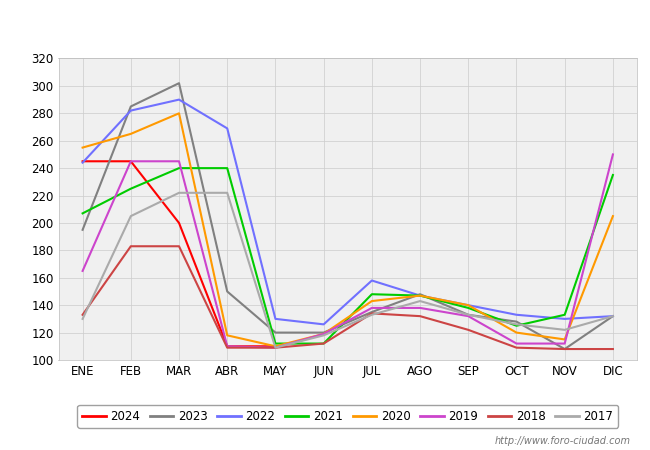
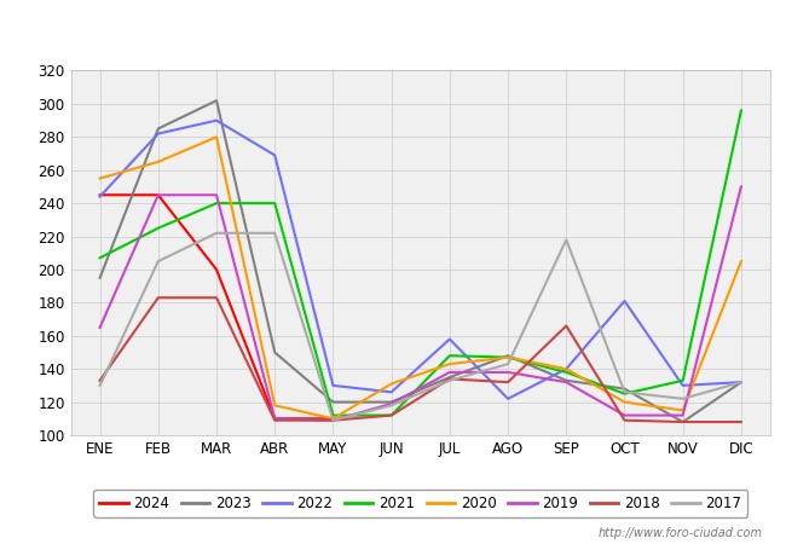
2020/JUN: 119 -> 131
2022/AGO: 147 -> 122
2018/SEP: 122 -> 166
2017/SEP: 133 -> 218
2022/OCT: 133 -> 181
2021/DIC: 235 -> 296
